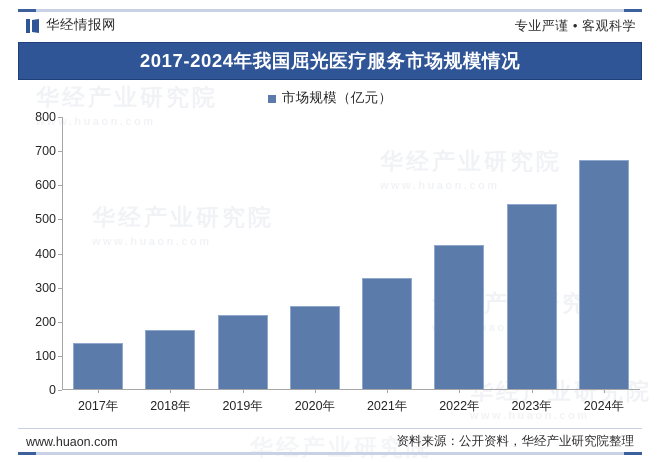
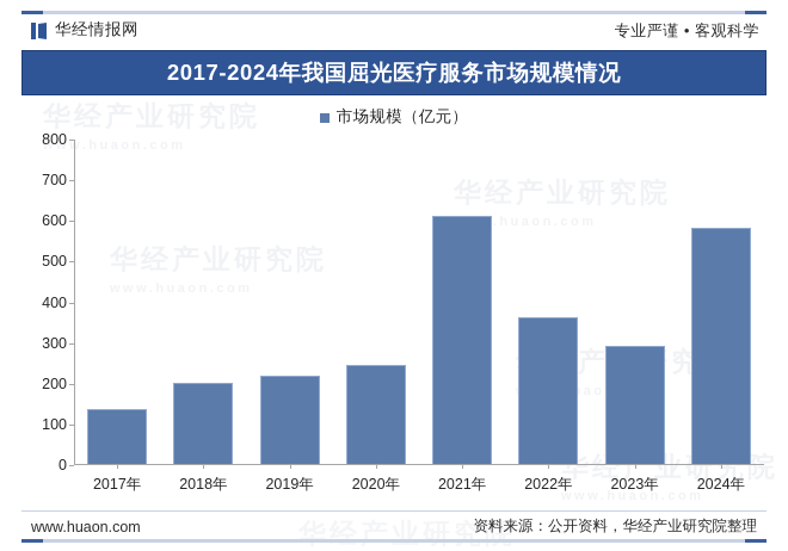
2018年: 170 -> 200
2021年: 320 -> 610
2022年: 420 -> 360
2023年: 540 -> 290
2024年: 670 -> 580
